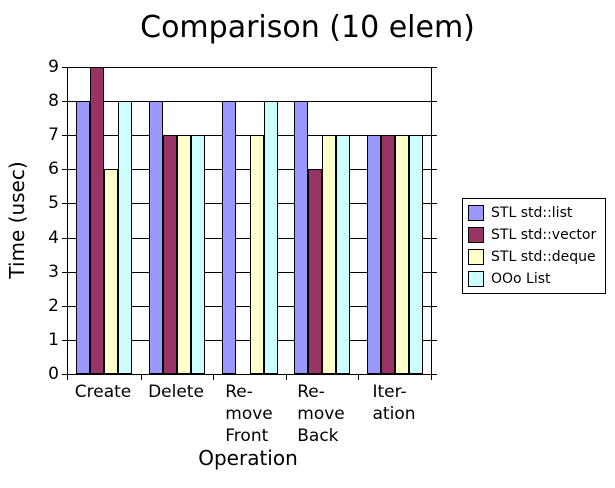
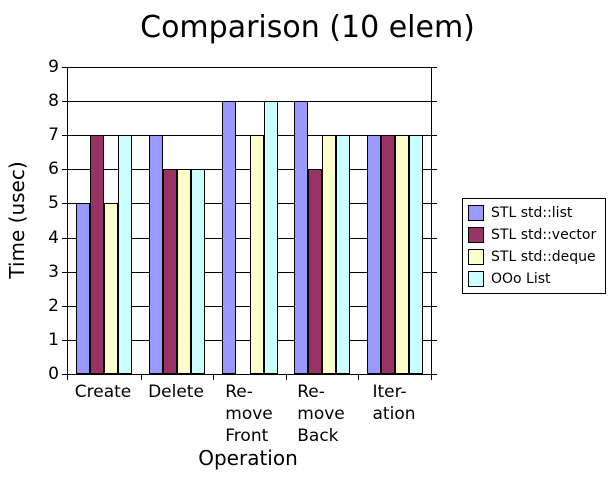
STL std::list/Create: 8 -> 5
STL std::vector/Create: 9 -> 7
STL std::deque/Create: 6 -> 5
OOo List/Create: 8 -> 7
STL std::list/Delete: 8 -> 7
STL std::vector/Delete: 7 -> 6
STL std::deque/Delete: 7 -> 6
OOo List/Delete: 7 -> 6
